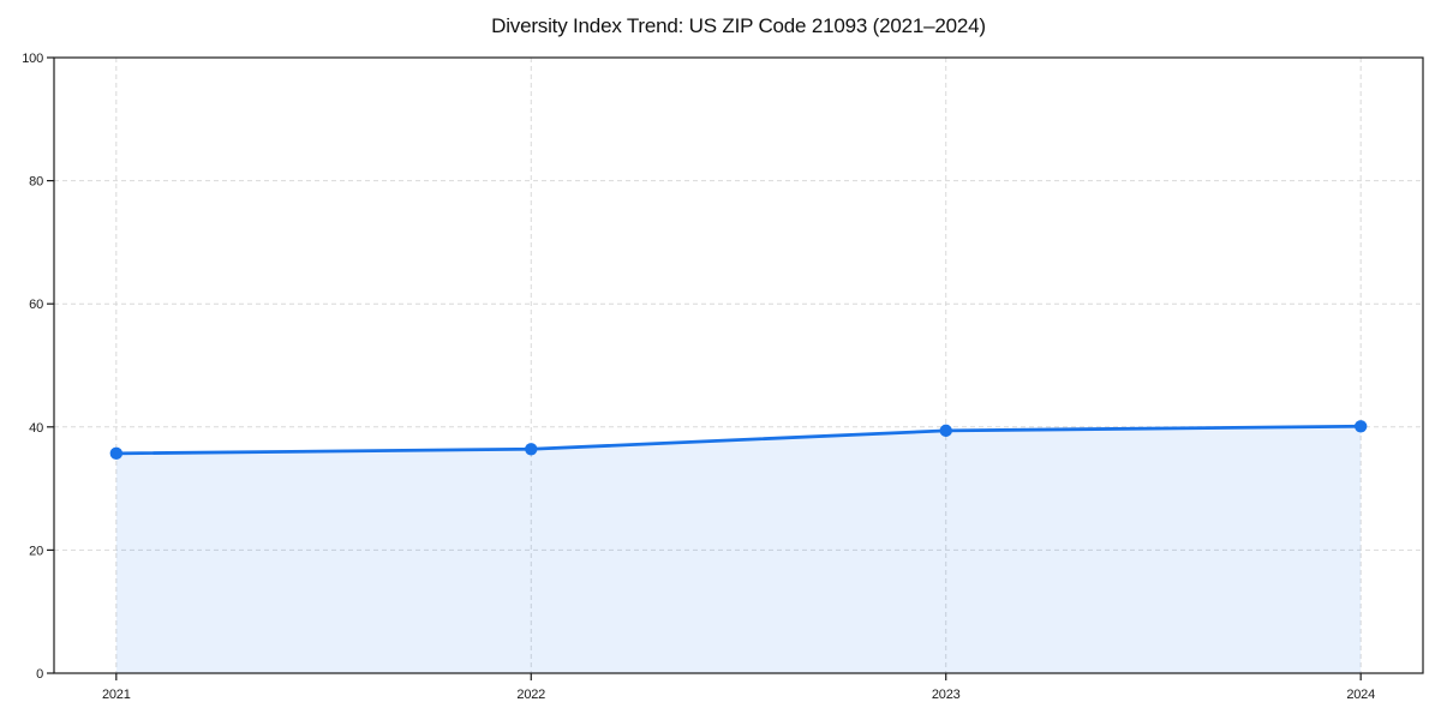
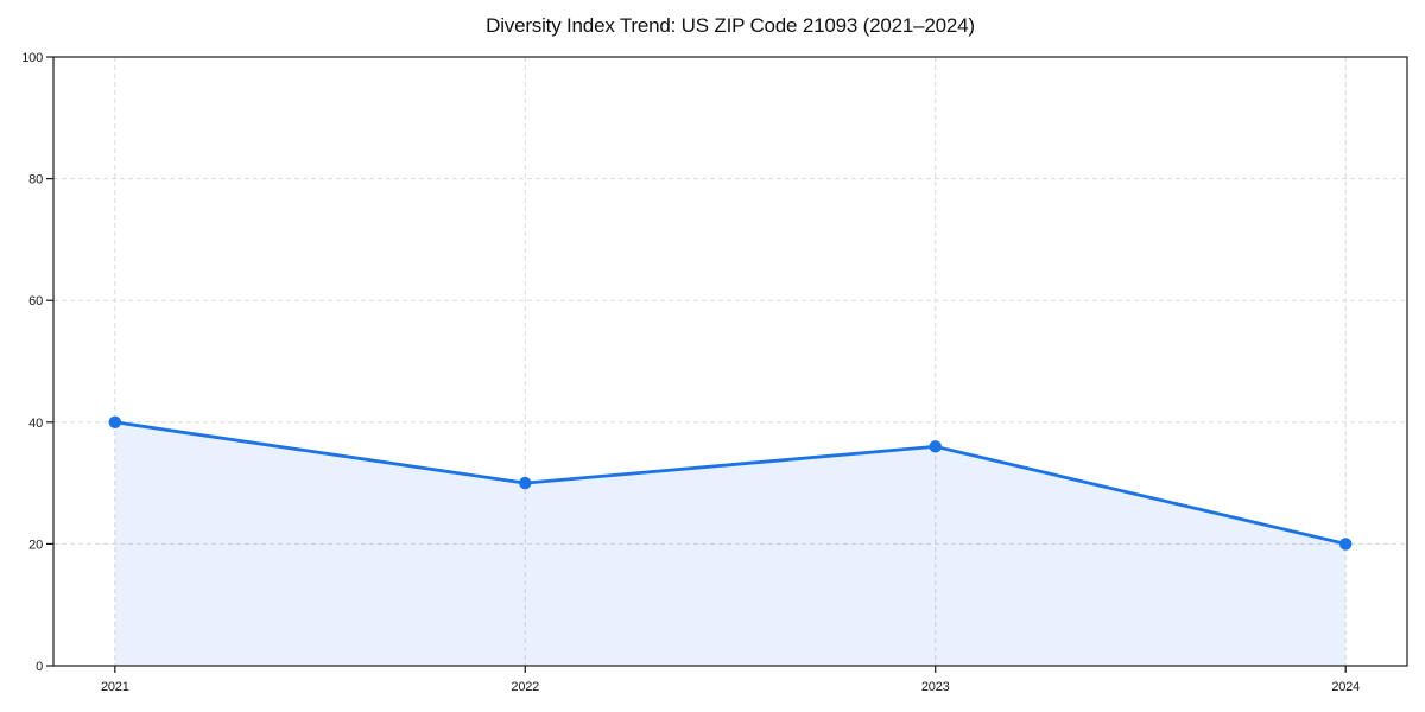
2021: 36 -> 40
2022: 36 -> 30
2023: 39 -> 36
2024: 40 -> 20
